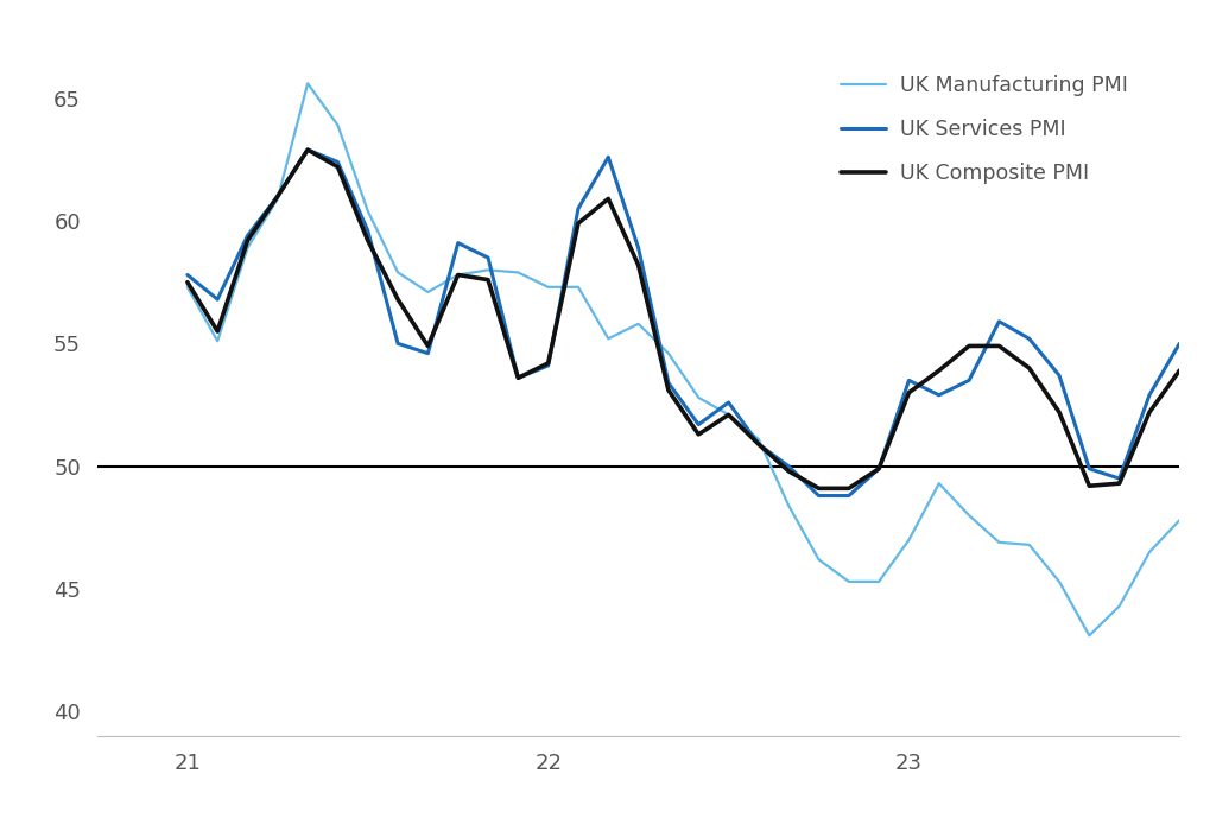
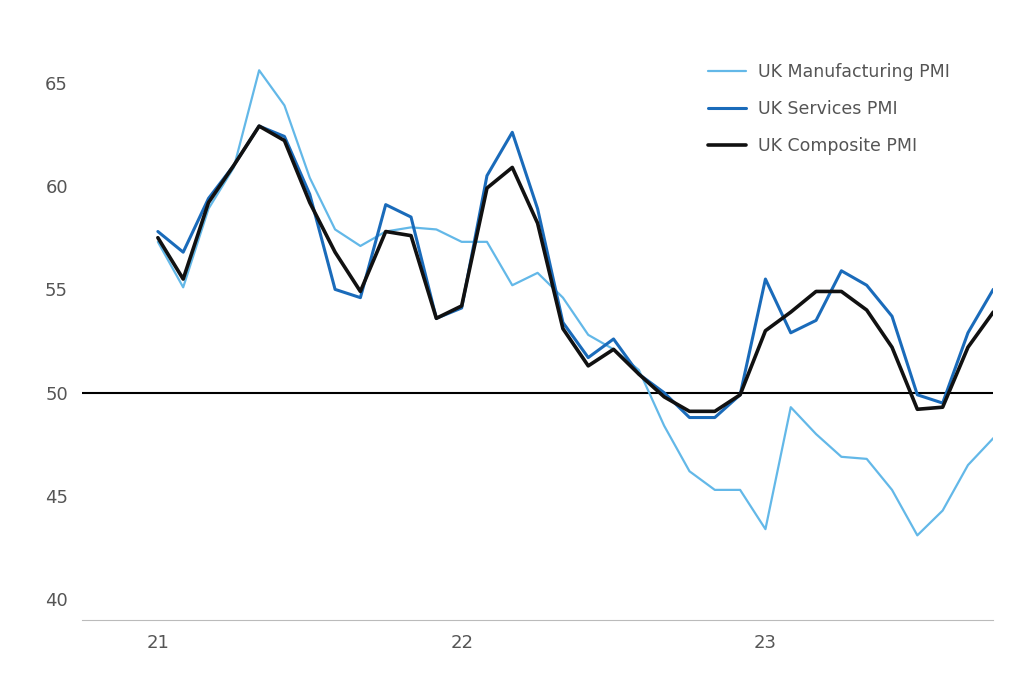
UK Manufacturing PMI/23: 47.0 -> 43.4
UK Services PMI/23: 53.5 -> 55.5
